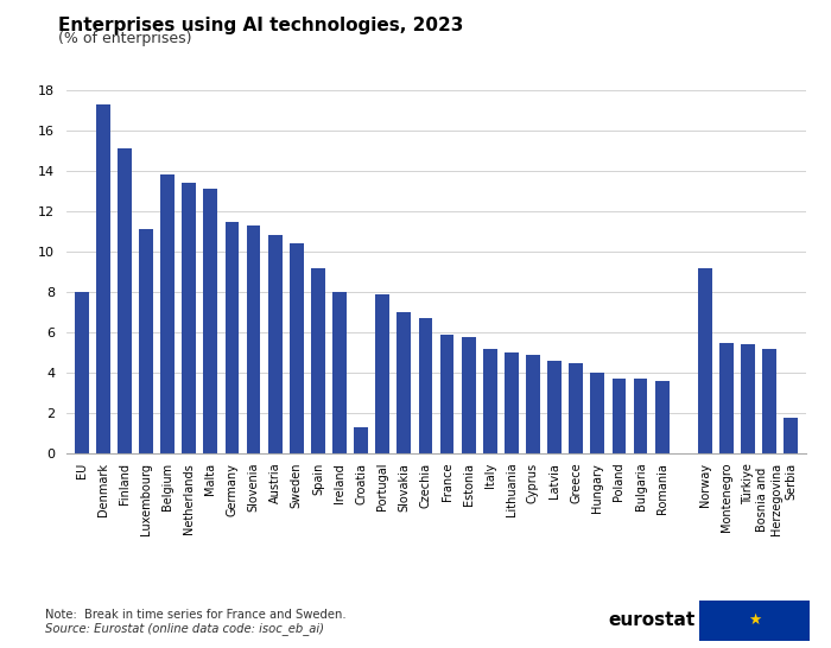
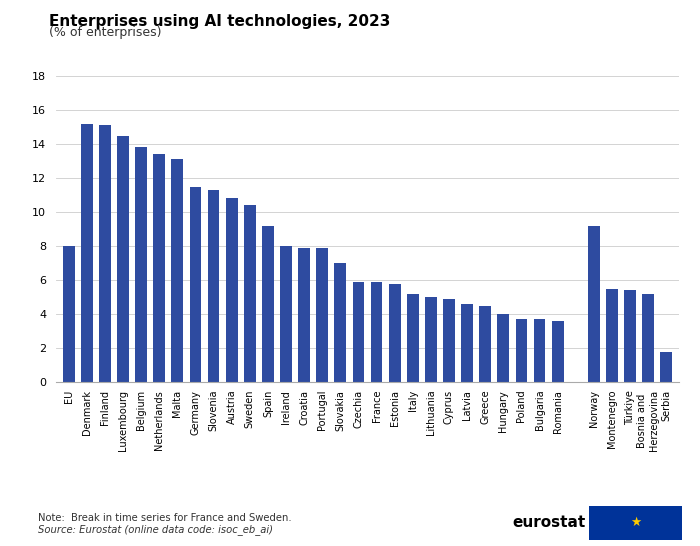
Denmark: 17.3 -> 15.2
Luxembourg: 11.1 -> 14.5
Croatia: 1.3 -> 7.9
Czechia: 6.7 -> 5.9
